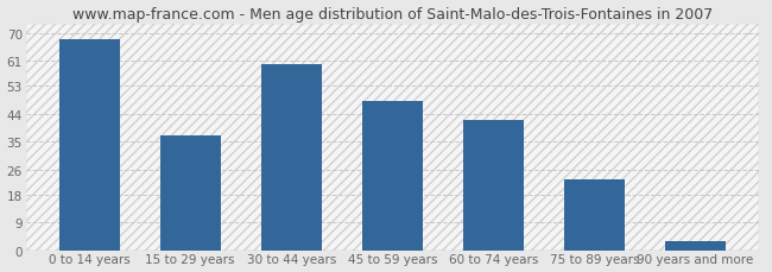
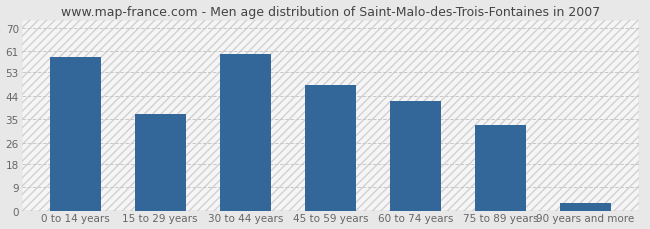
0 to 14 years: 68 -> 59
75 to 89 years: 23 -> 33
